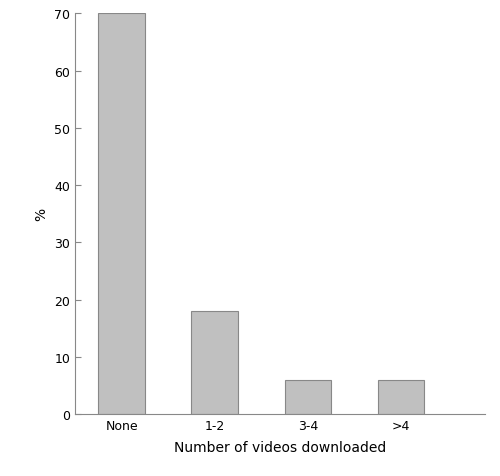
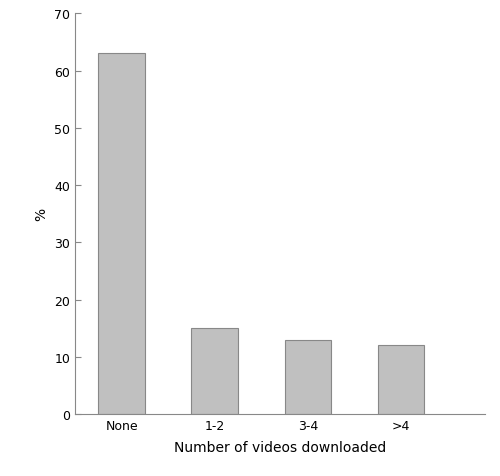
None: 70 -> 63
1-2: 18 -> 15
3-4: 6 -> 13
>4: 6 -> 12
